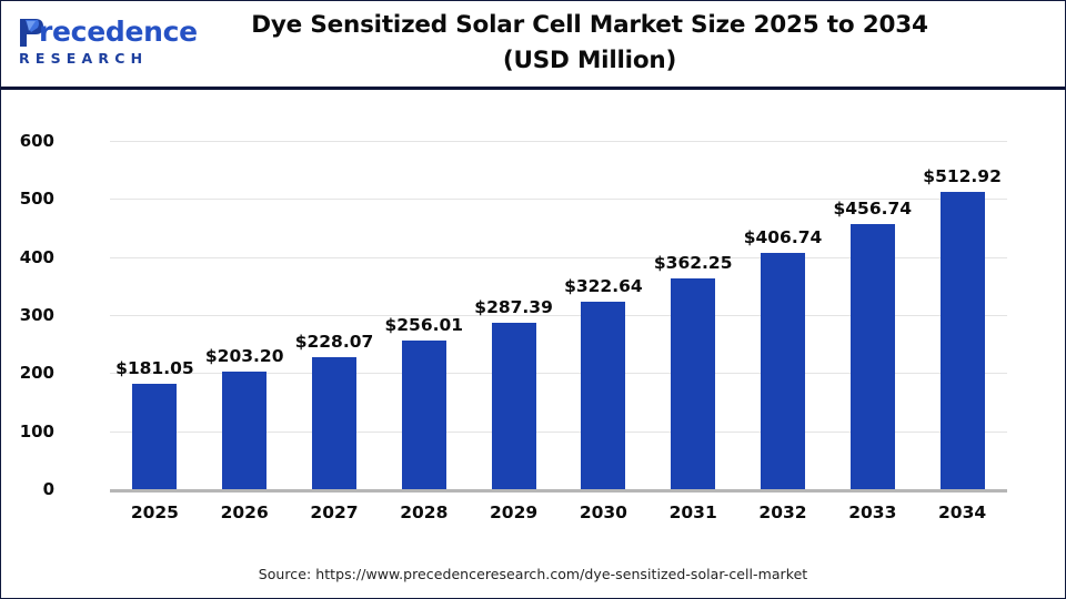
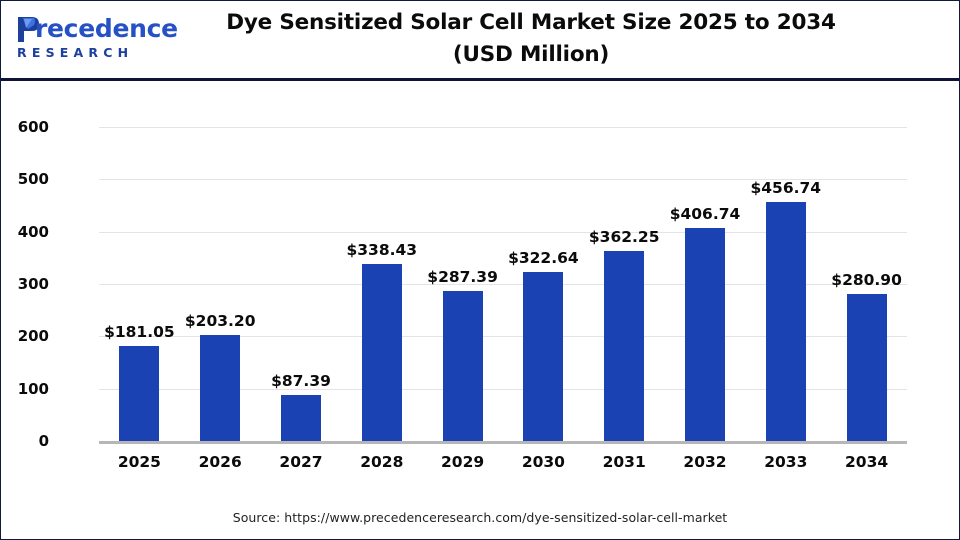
2027: $228.07 -> $87.39
2028: $256.01 -> $338.43
2034: $512.92 -> $280.90
